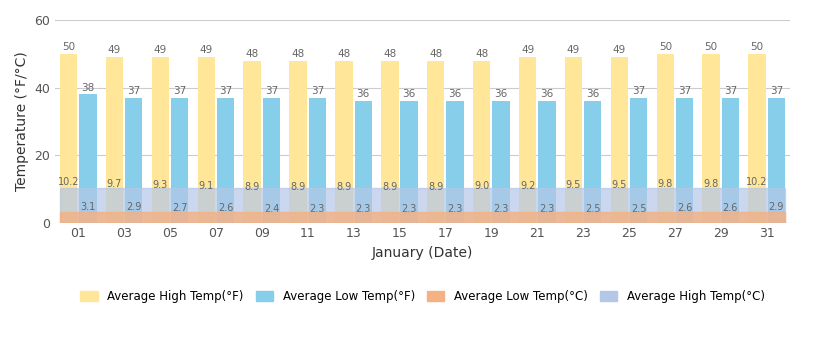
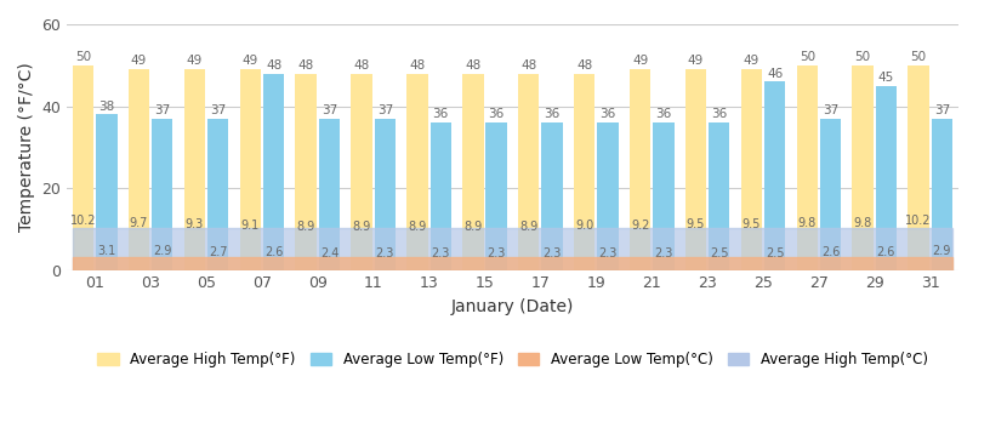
Average Low Temp(°F)/07: 37 -> 48
Average Low Temp(°F)/25: 37 -> 46
Average Low Temp(°F)/29: 37 -> 45
